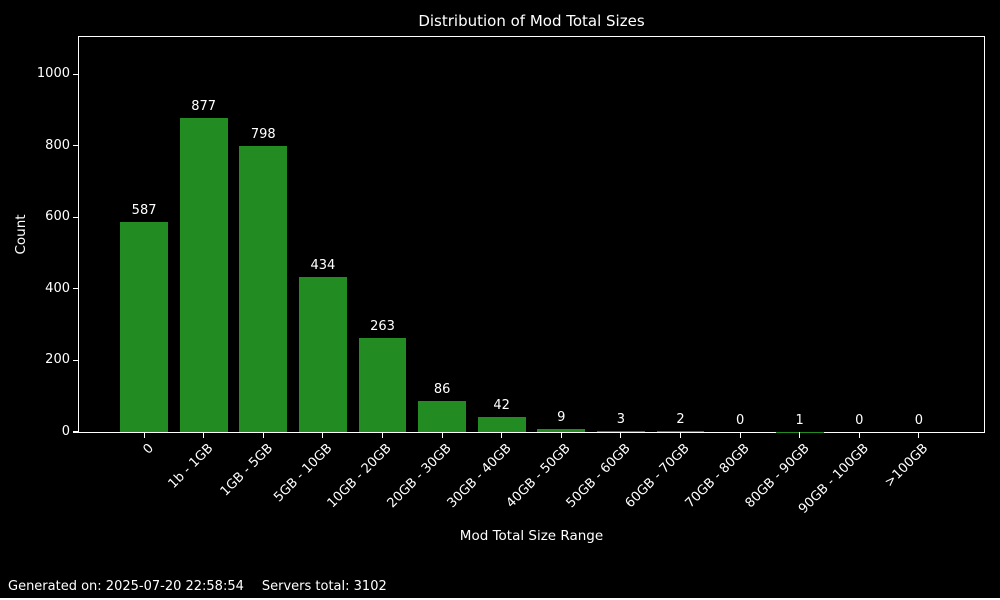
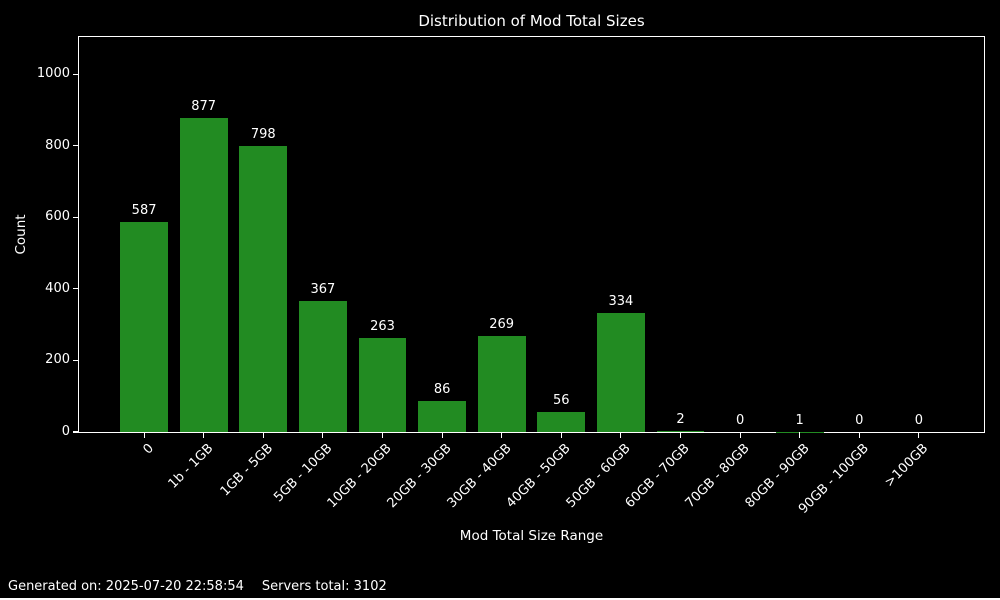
5GB - 10GB: 434 -> 367
30GB - 40GB: 42 -> 269
40GB - 50GB: 9 -> 56
50GB - 60GB: 3 -> 334
